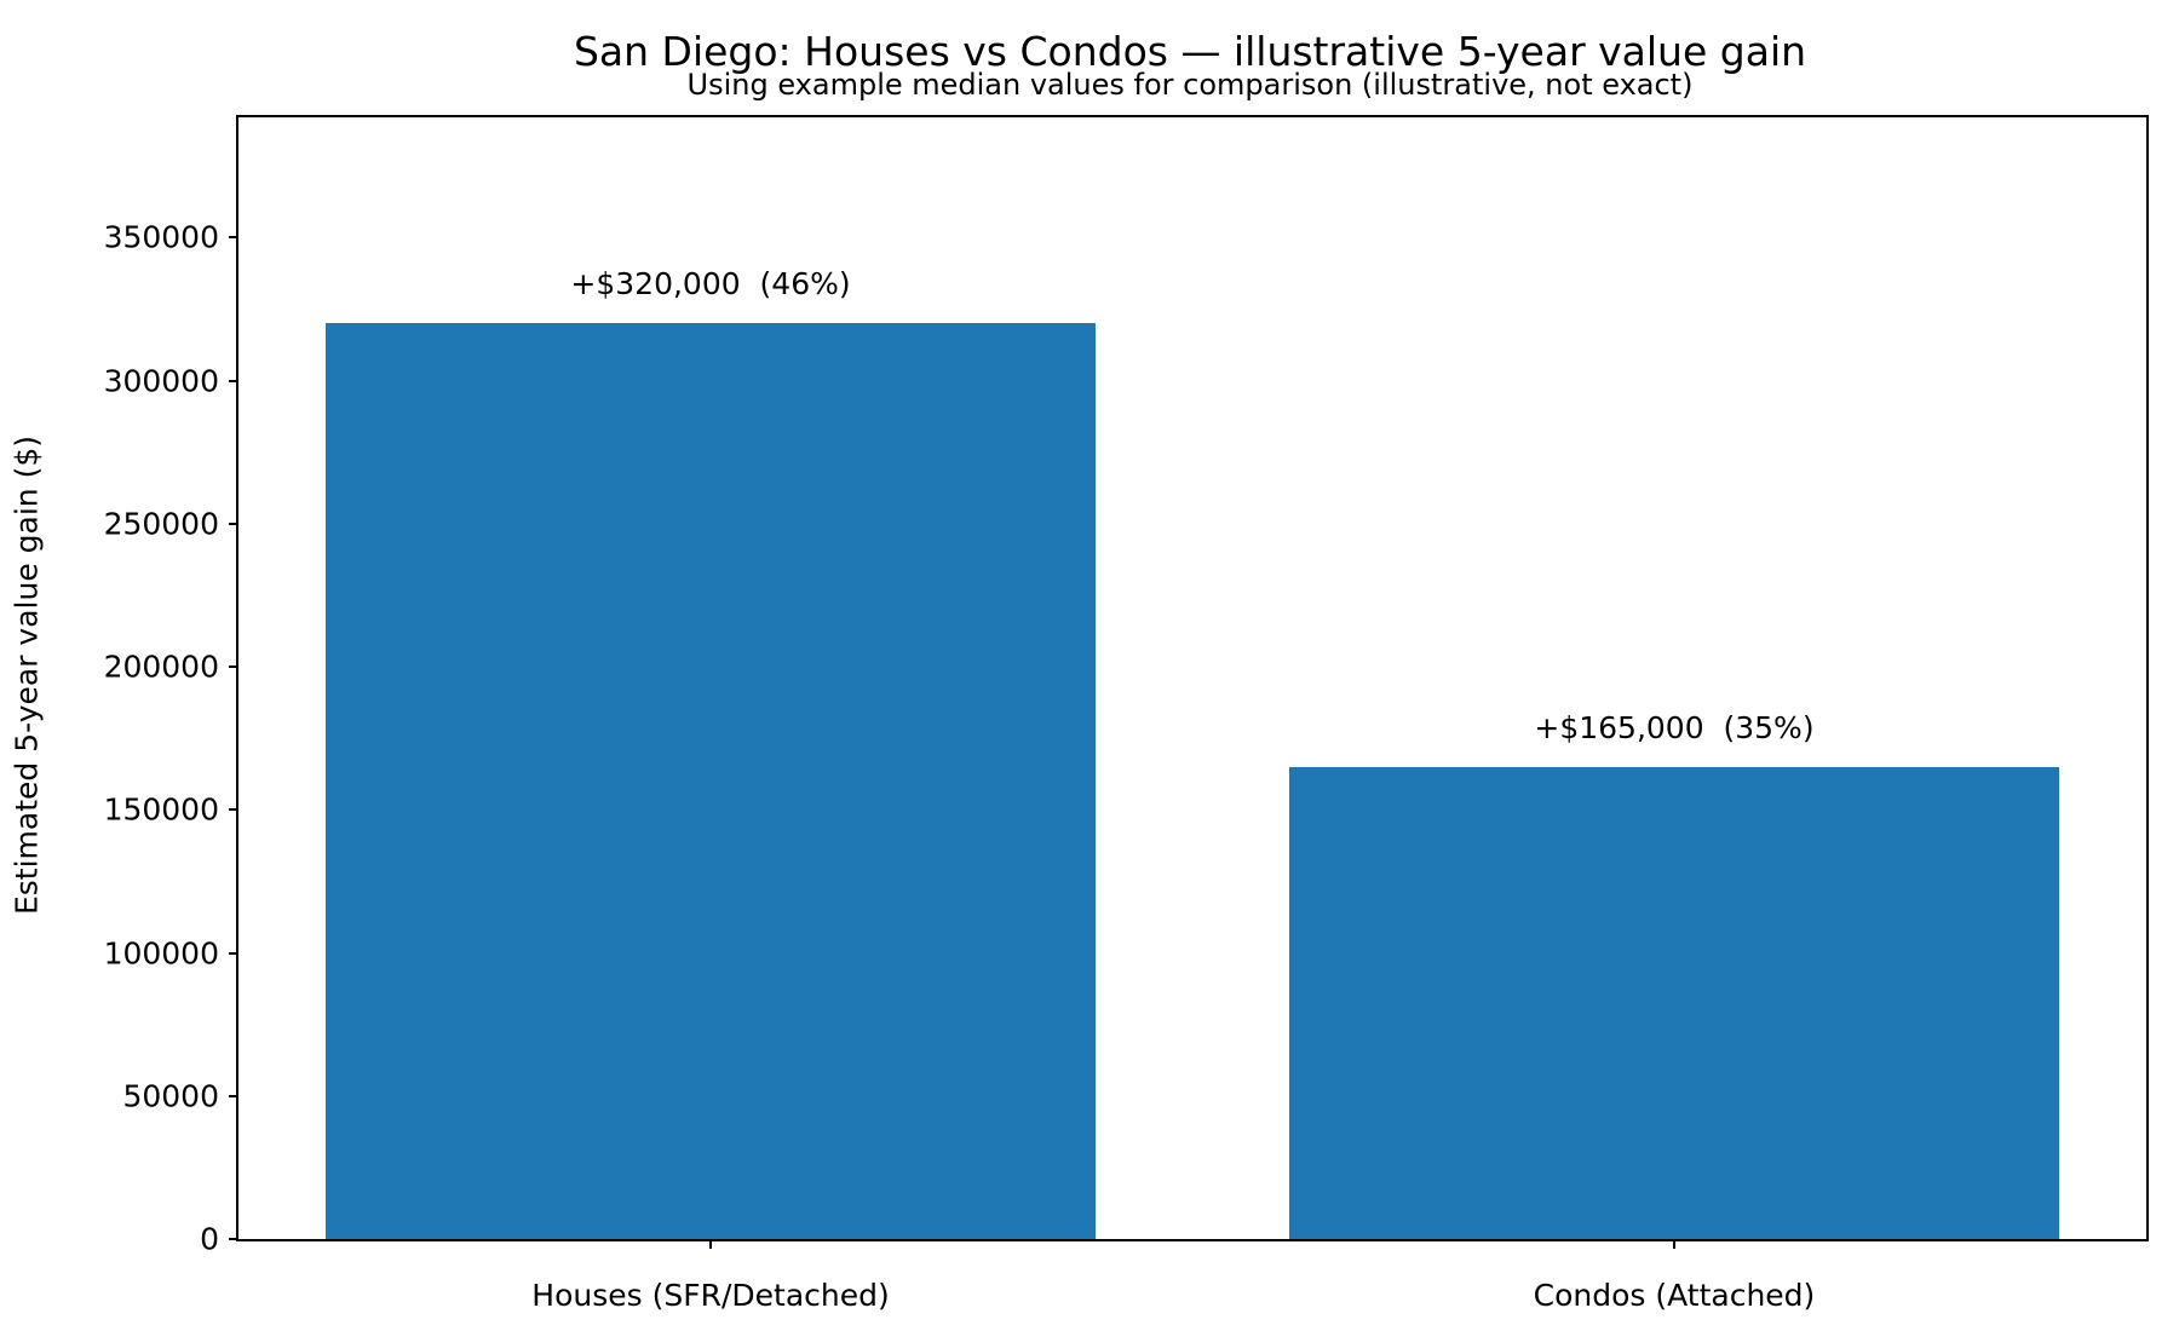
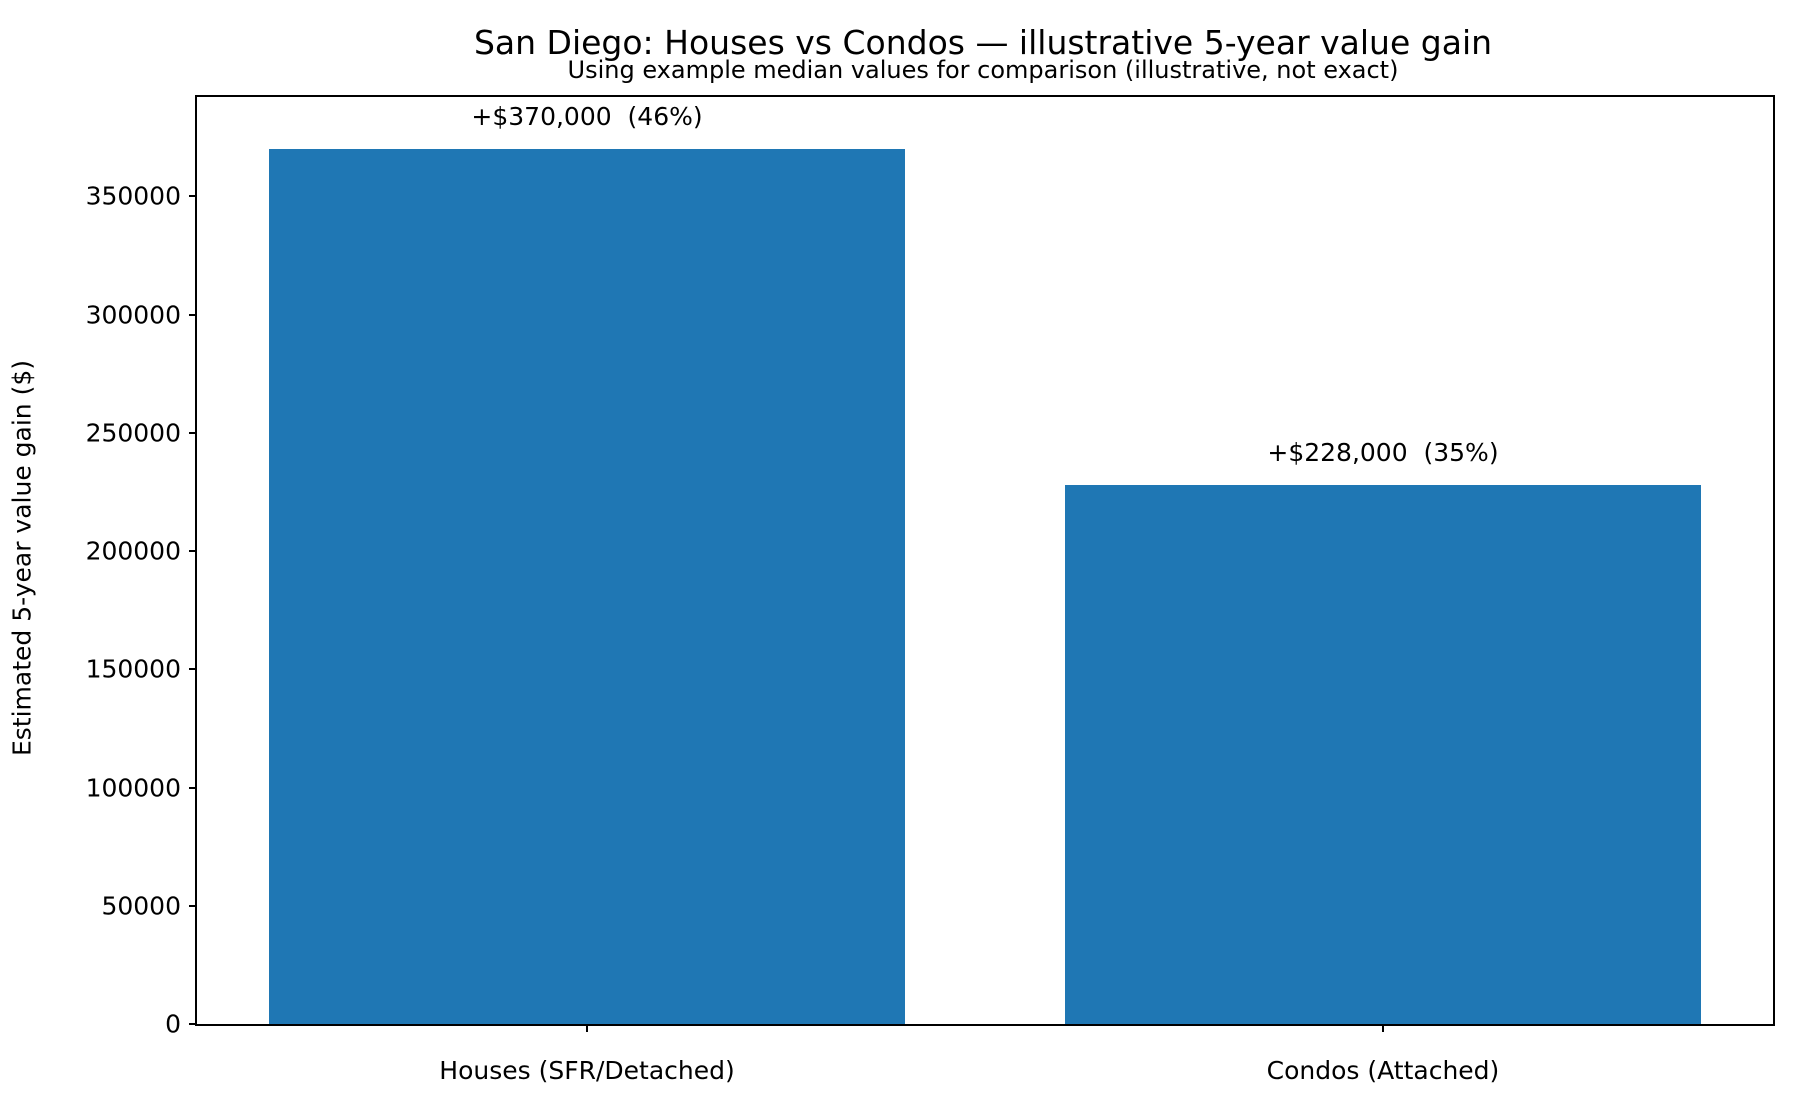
Houses (SFR/Detached): +$320,000 -> +$370,000
Condos (Attached): +$165,000 -> +$228,000
